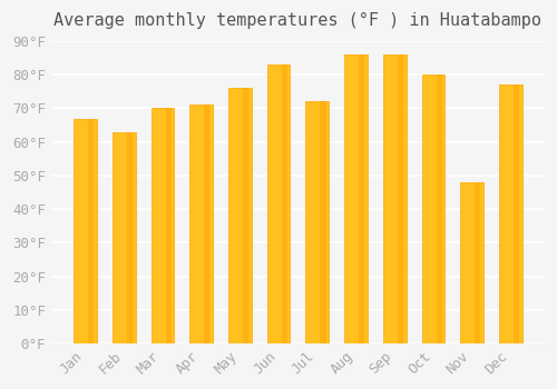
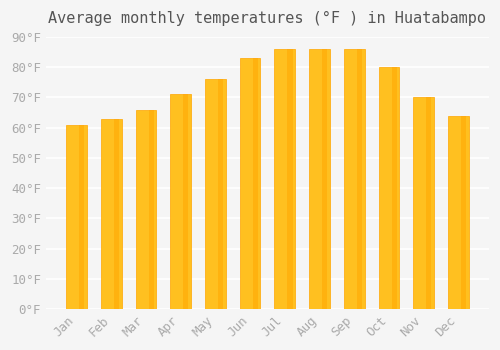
Jan: 67°F -> 61°F
Mar: 70°F -> 66°F
Jul: 72°F -> 86°F
Nov: 48°F -> 70°F
Dec: 77°F -> 64°F
